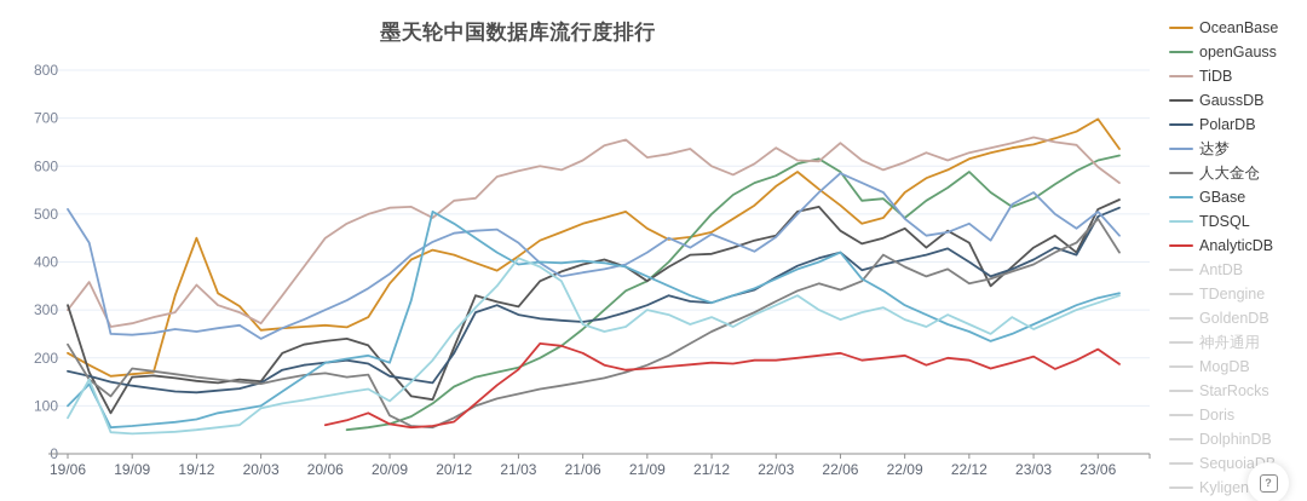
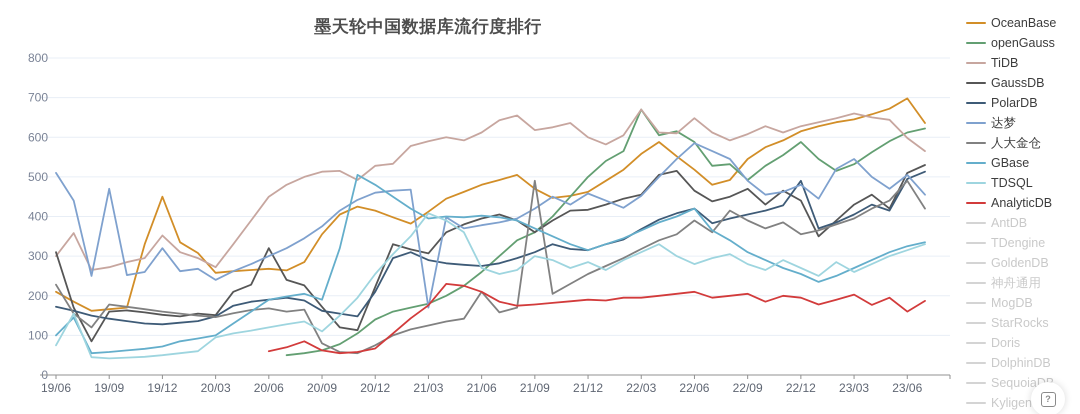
达梦/19/09: 250 -> 470
达梦/19/12: 260 -> 320
GaussDB/20/06: 240 -> 320
达梦/21/03: 440 -> 170
人大金仓/21/06: 150 -> 210
人大金仓/21/09: 180 -> 490
openGauss/22/03: 580 -> 670
TiDB/22/03: 640 -> 670
人大金仓/22/06: 340 -> 390
PolarDB/22/12: 400 -> 490
AnalyticDB/23/06: 220 -> 160
